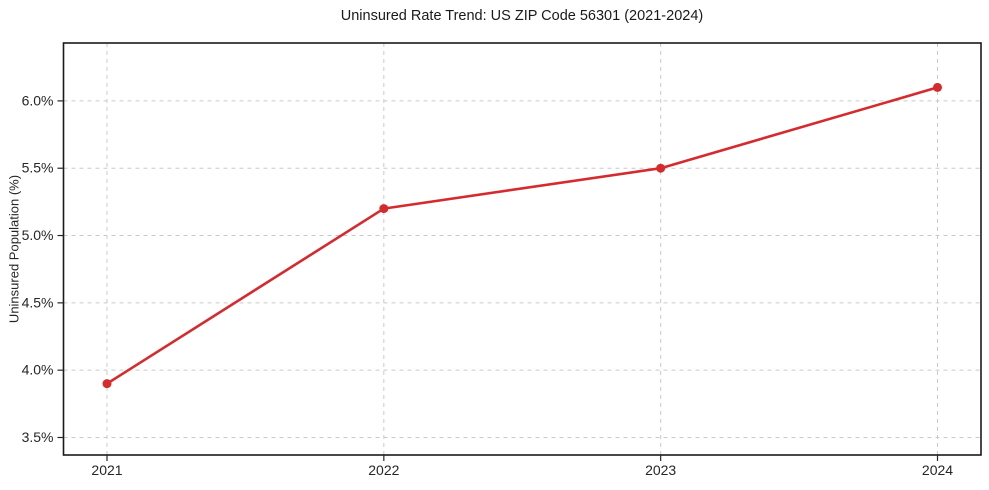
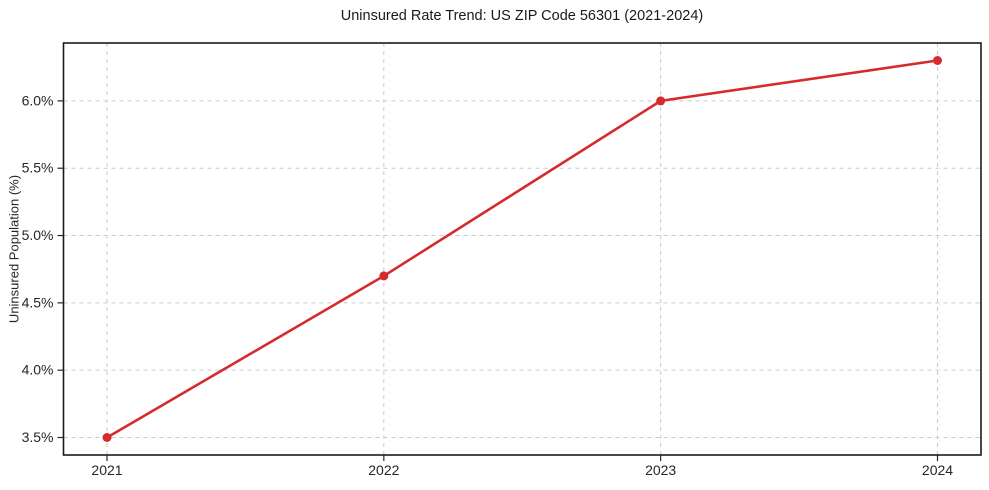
2021: 3.9% -> 3.5%
2022: 5.2% -> 4.7%
2023: 5.5% -> 6.0%
2024: 6.1% -> 6.3%
